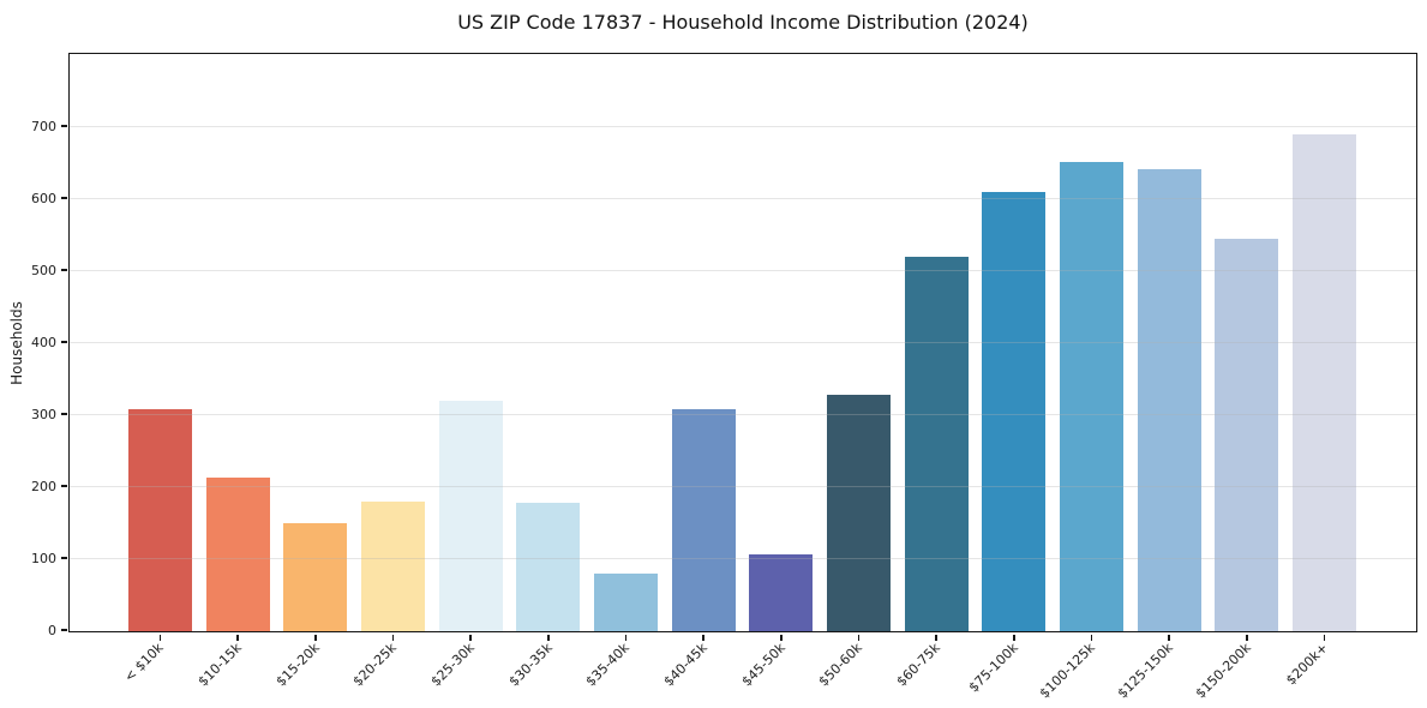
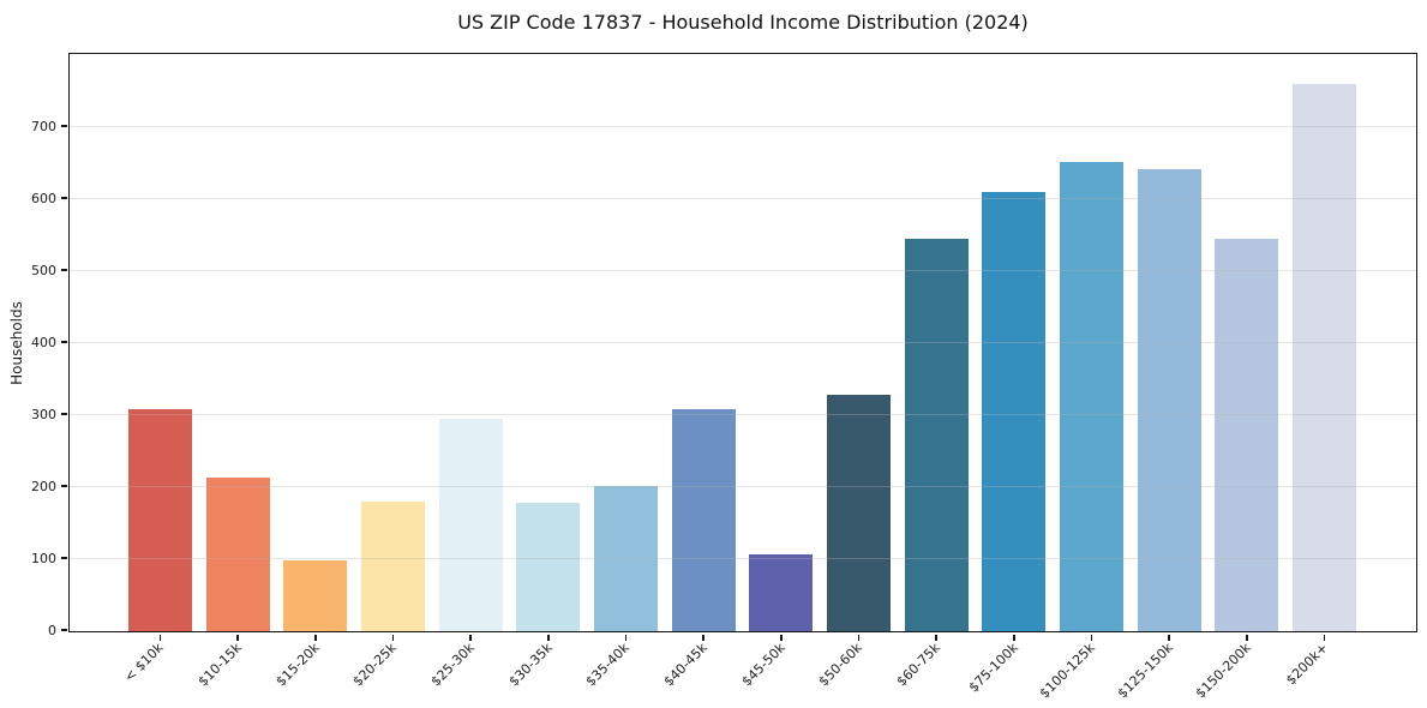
$15-20k: 150 -> 100
$25-30k: 320 -> 300
$35-40k: 80 -> 200
$60-75k: 520 -> 540
$200k+: 690 -> 760
